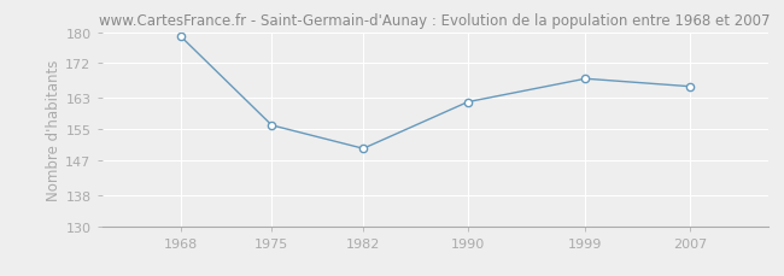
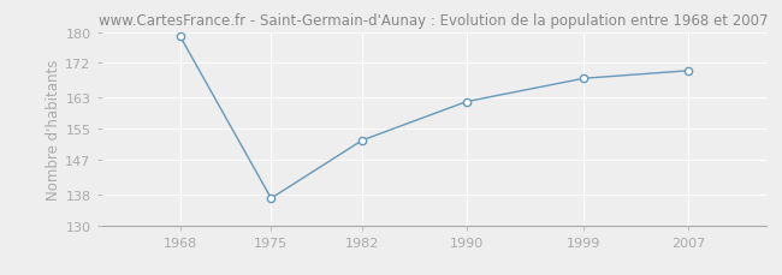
1975: 156 -> 137
1982: 150 -> 152
2007: 166 -> 170
